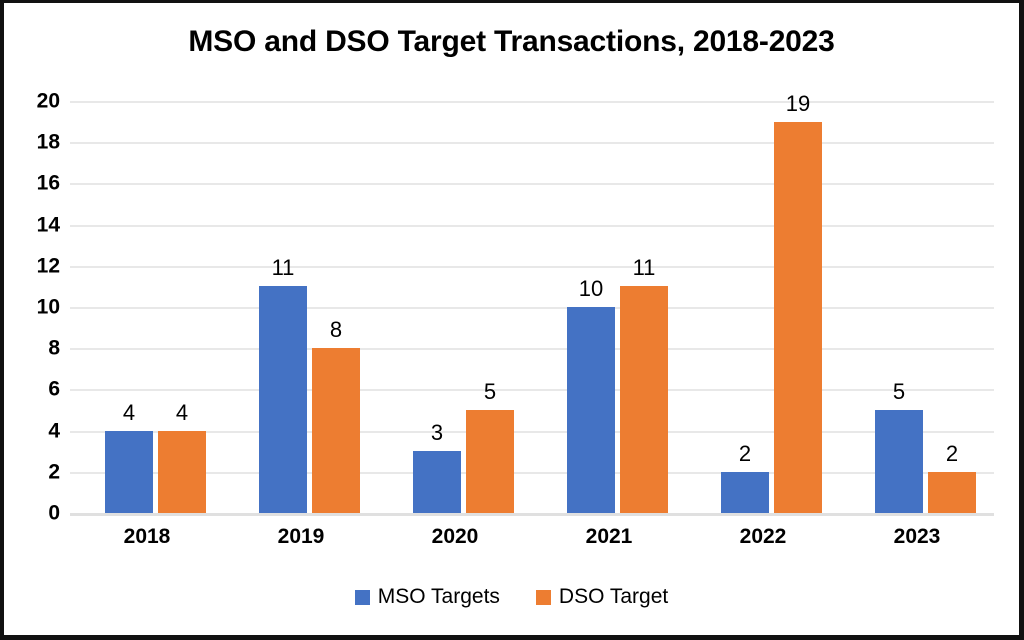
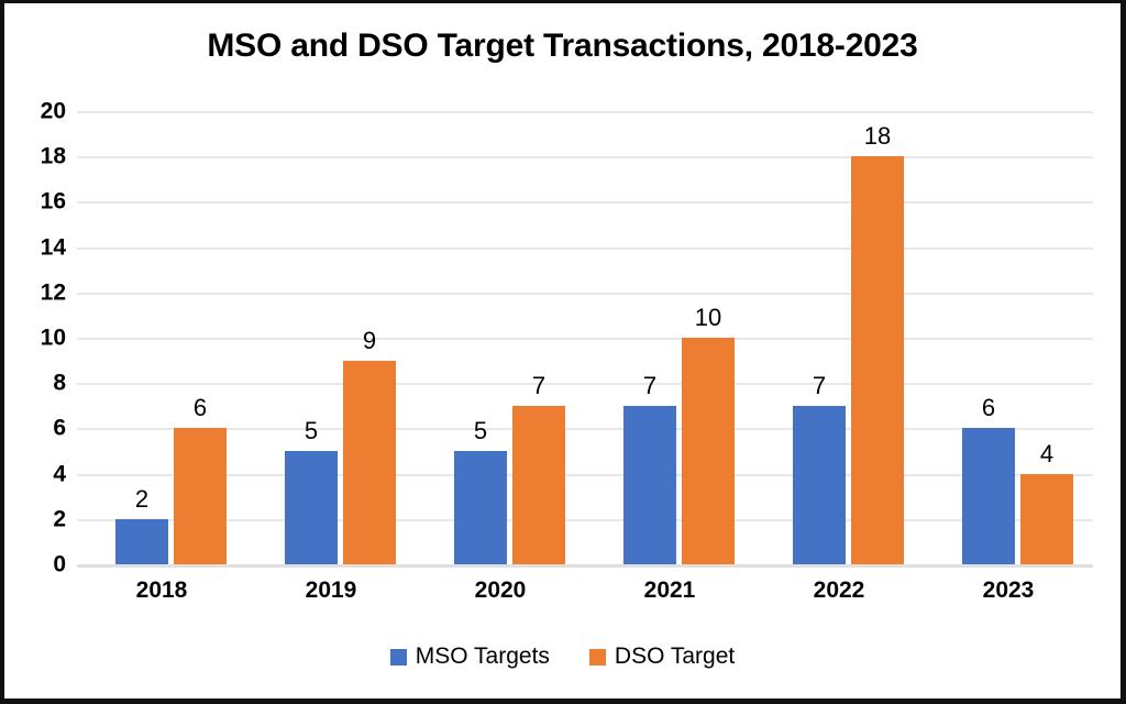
MSO Targets/2018: 4 -> 2
DSO Target/2018: 4 -> 6
MSO Targets/2019: 11 -> 5
DSO Target/2019: 8 -> 9
MSO Targets/2020: 3 -> 5
DSO Target/2020: 5 -> 7
MSO Targets/2021: 10 -> 7
DSO Target/2021: 11 -> 10
MSO Targets/2022: 2 -> 7
DSO Target/2022: 19 -> 18
MSO Targets/2023: 5 -> 6
DSO Target/2023: 2 -> 4
